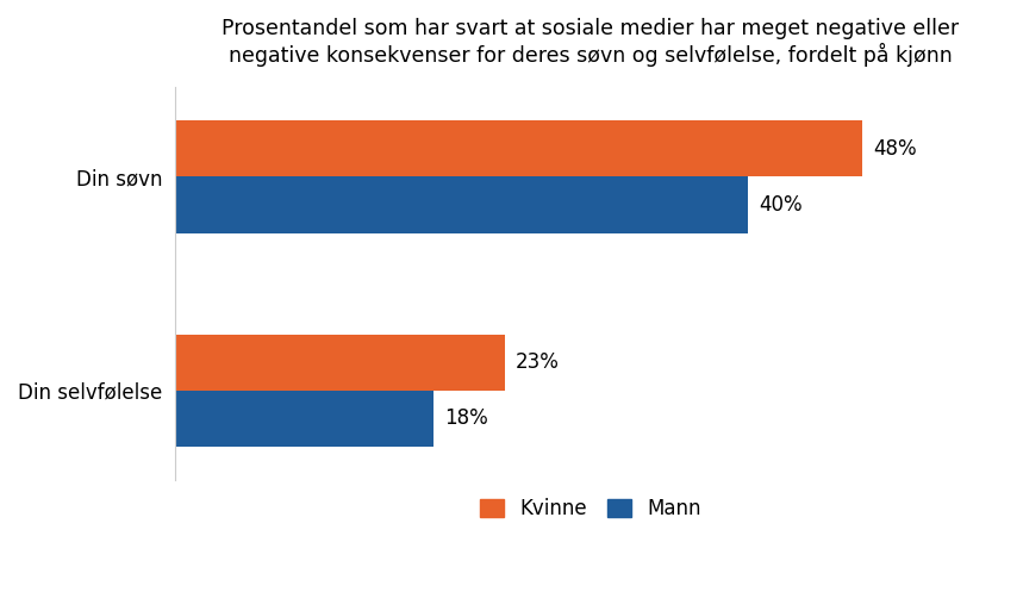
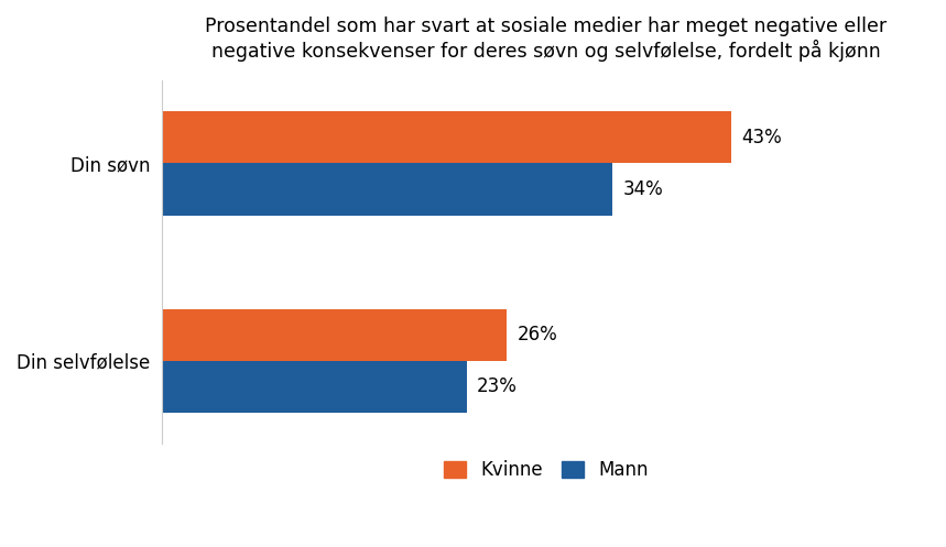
Kvinne/Din søvn: 48% -> 43%
Mann/Din søvn: 40% -> 34%
Kvinne/Din selvfølelse: 23% -> 26%
Mann/Din selvfølelse: 18% -> 23%
